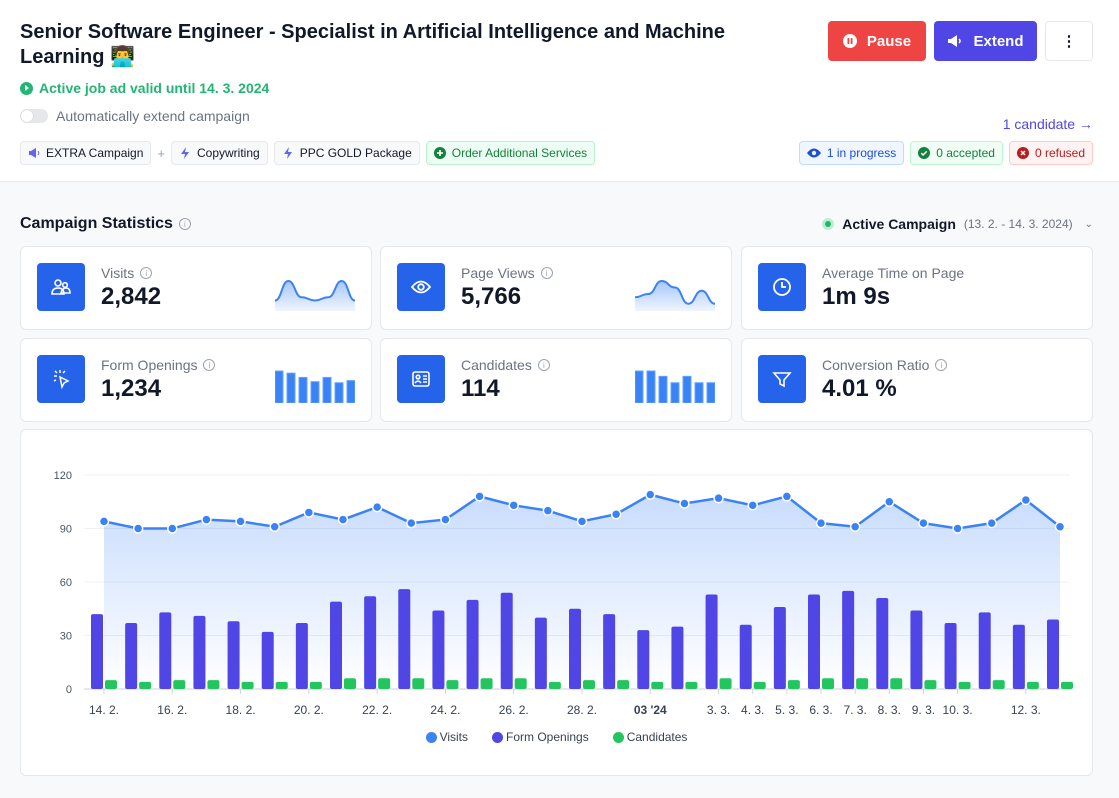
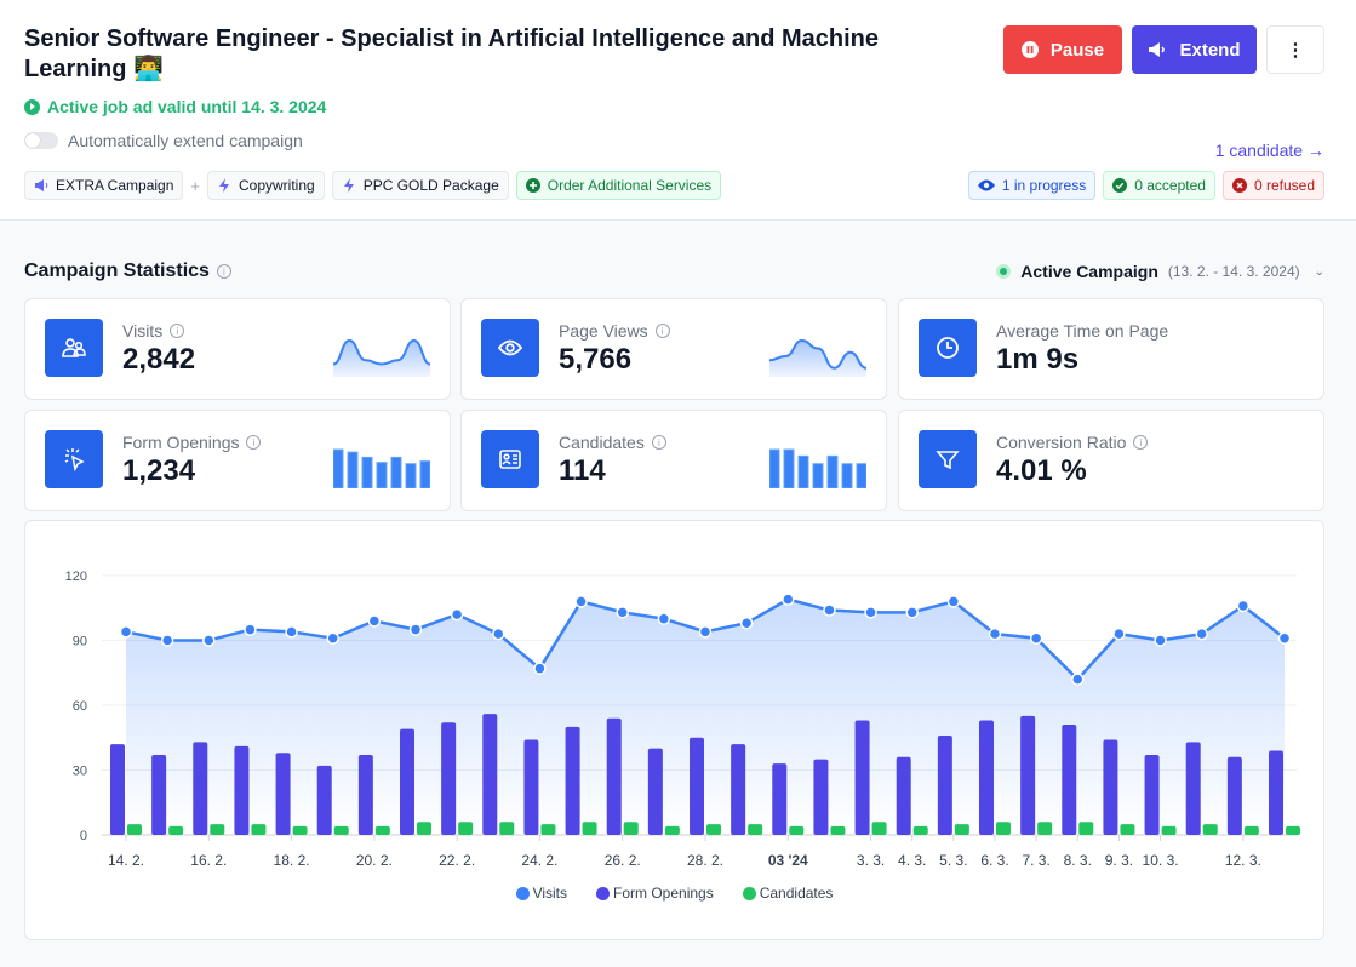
Visits/24. 2.: 95 -> 77
Visits/3. 3.: 107 -> 103
Visits/8. 3.: 105 -> 72
